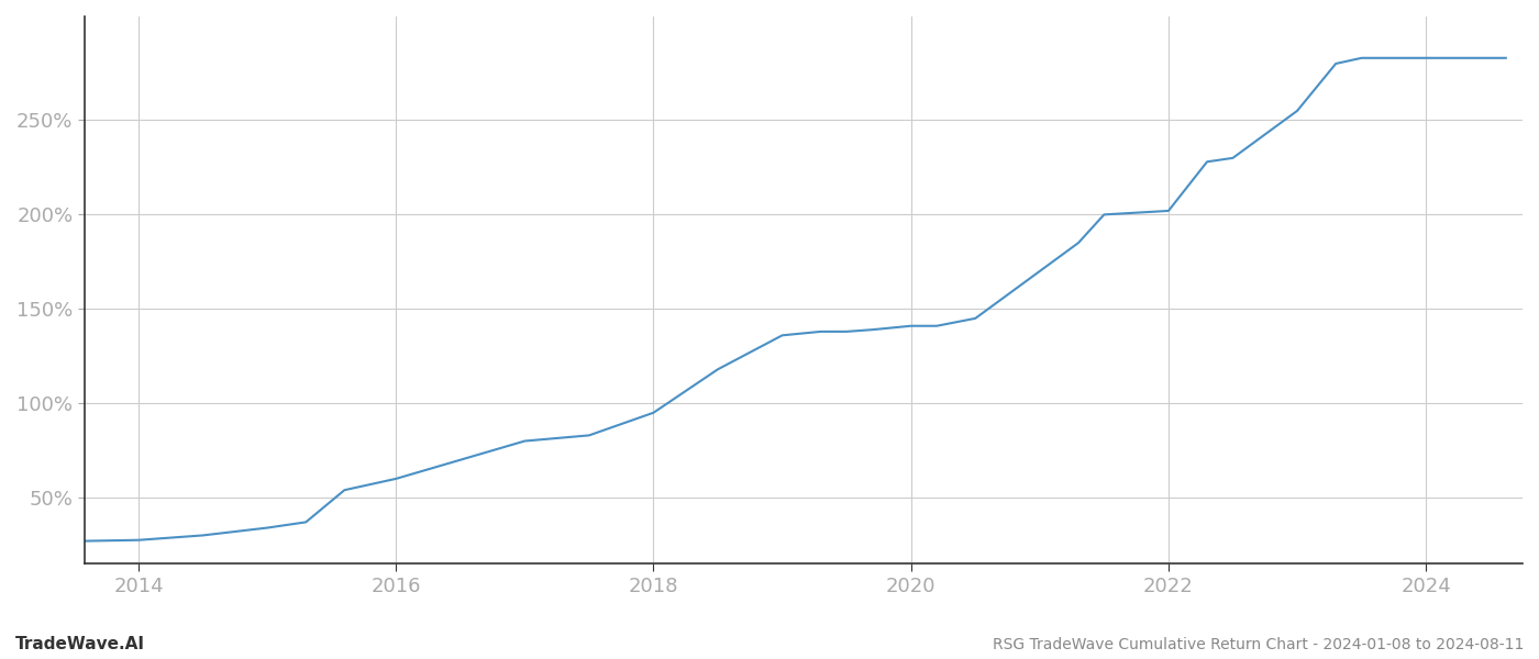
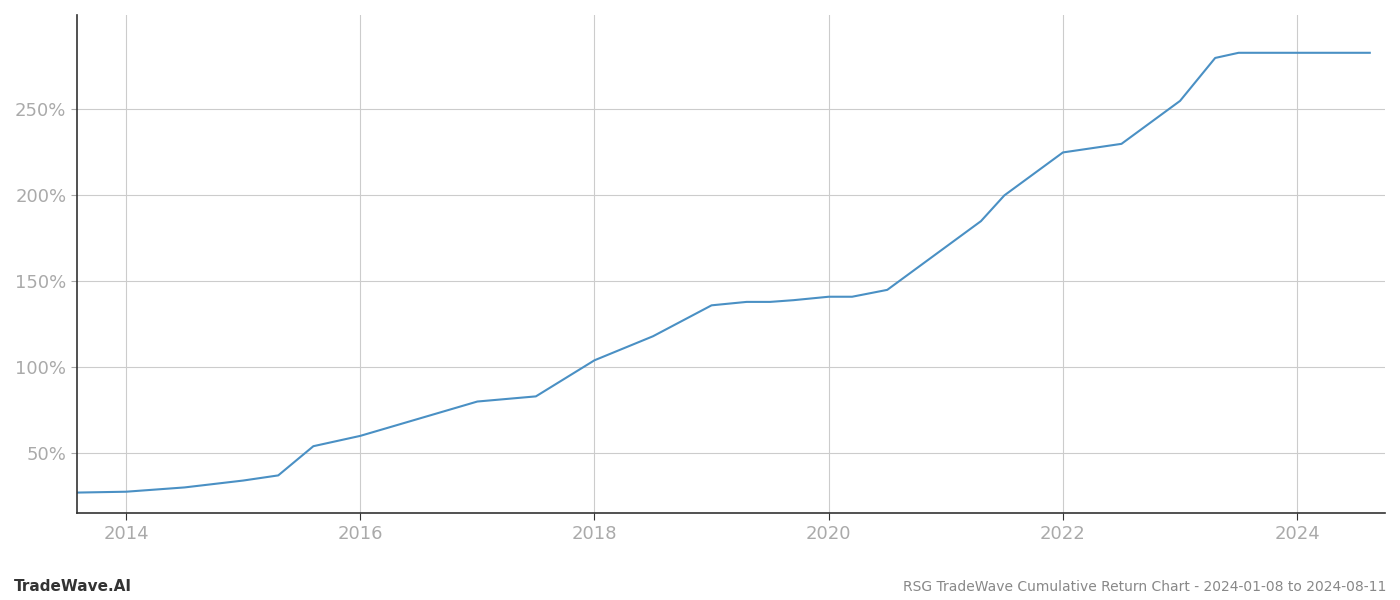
2018: 95% -> 104%
2022: 202% -> 225%
